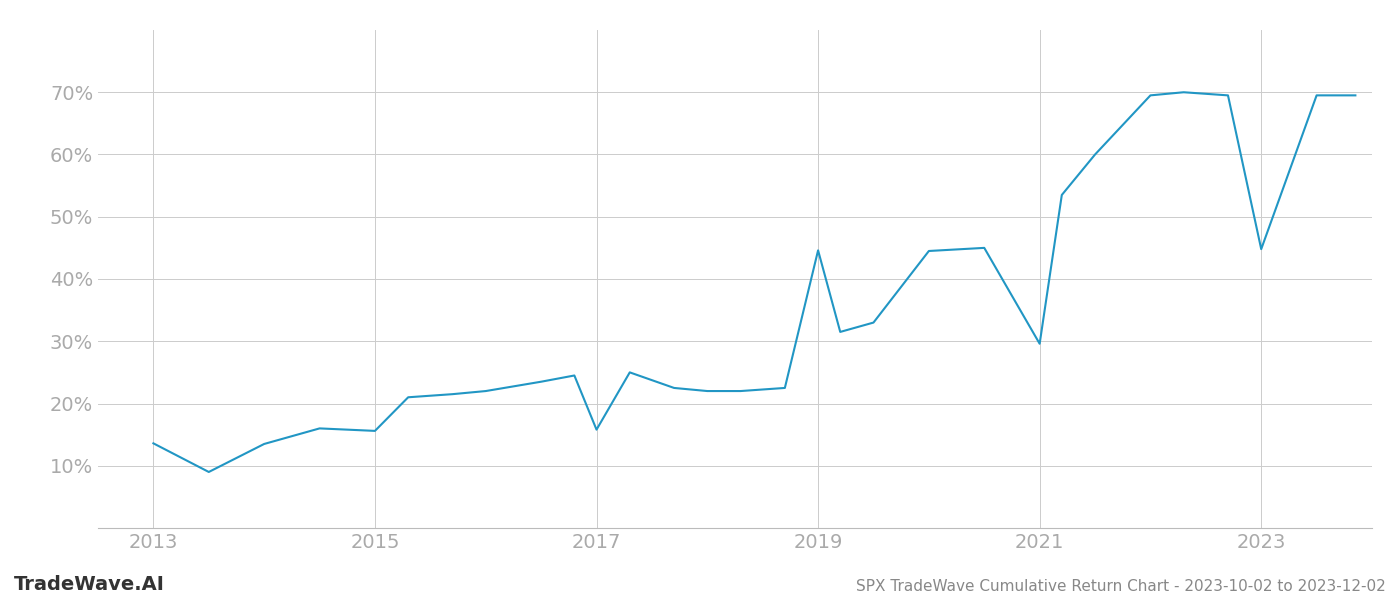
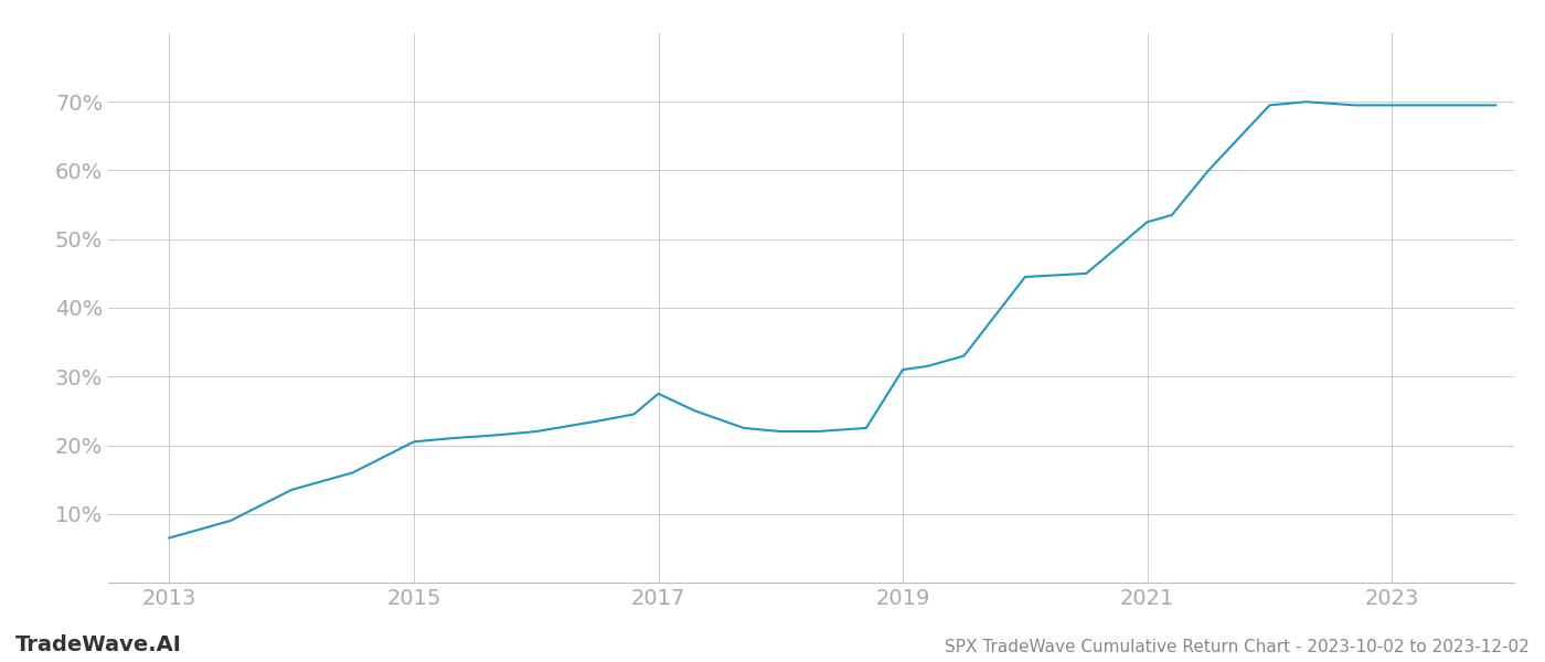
2013: 13.6% -> 6.5%
2015: 15.6% -> 20.5%
2017: 15.8% -> 27.5%
2019: 44.6% -> 31.0%
2021: 29.6% -> 52.5%
2023: 44.8% -> 69.5%
